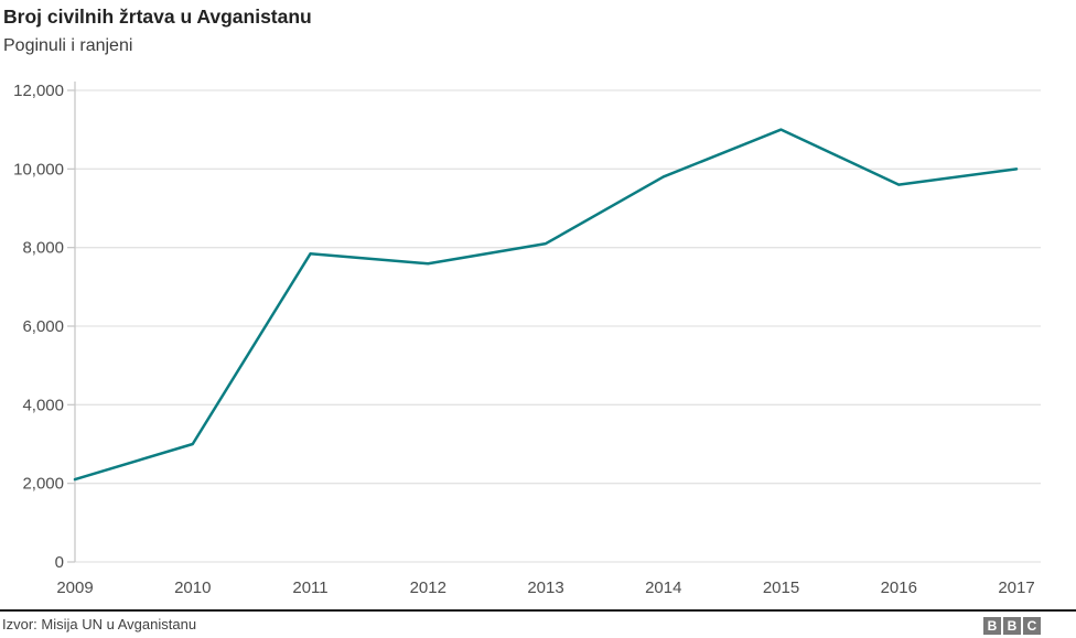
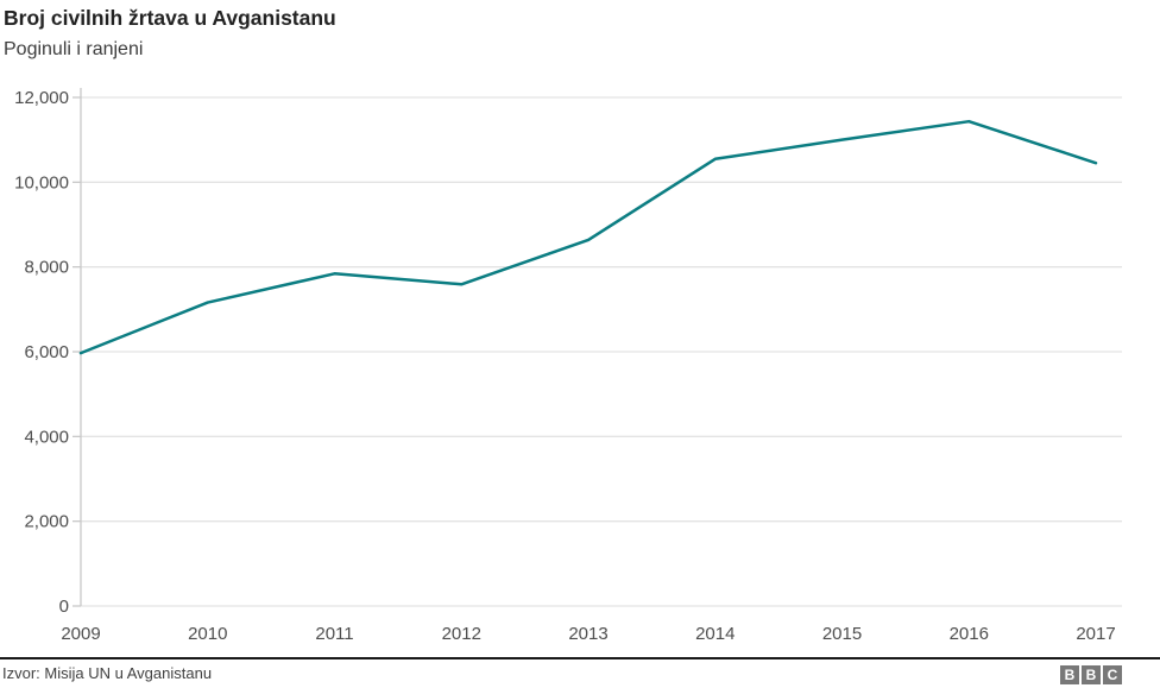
2009: 2100 -> 6000
2010: 3000 -> 7200
2013: 8100 -> 8600
2014: 9800 -> 10500
2016: 9600 -> 11400
2017: 10000 -> 10500
